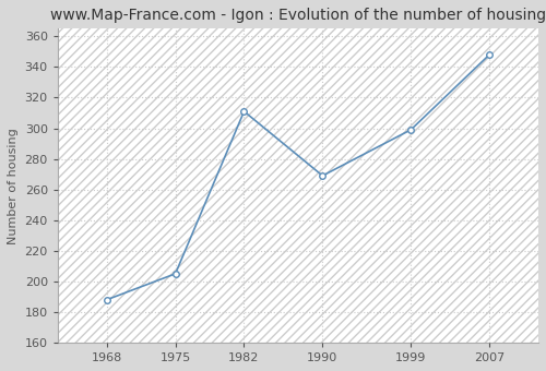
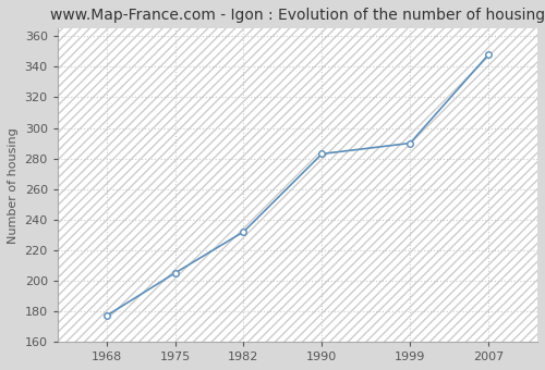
1968: 188 -> 177
1982: 311 -> 232
1990: 269 -> 283
1999: 299 -> 290
